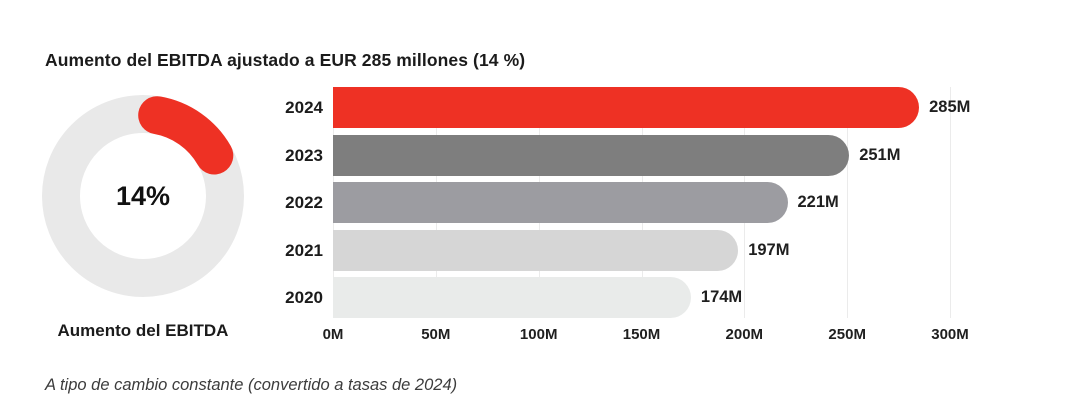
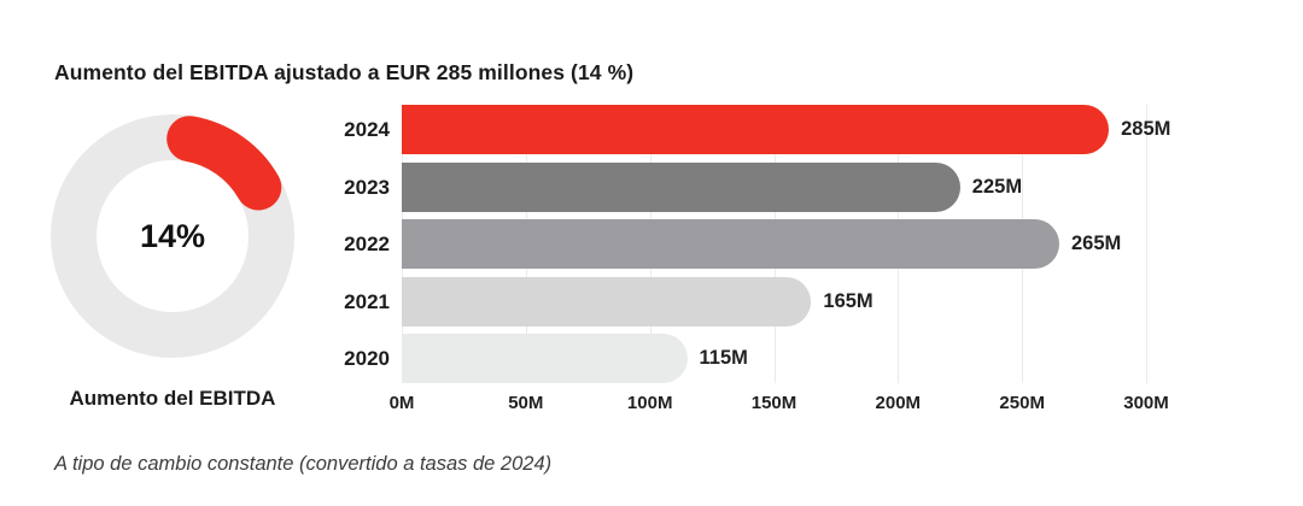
2023: 251M -> 225M
2022: 221M -> 265M
2021: 197M -> 165M
2020: 174M -> 115M
